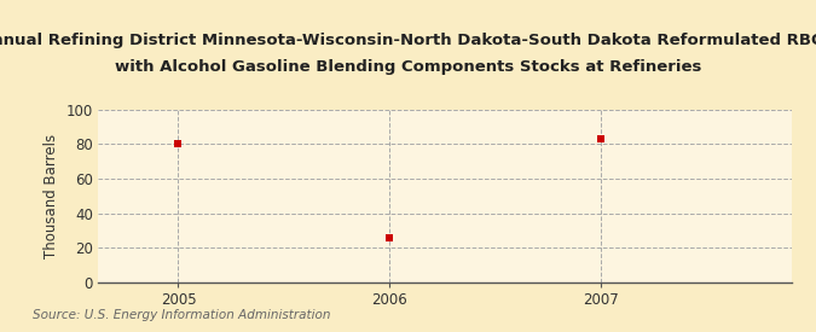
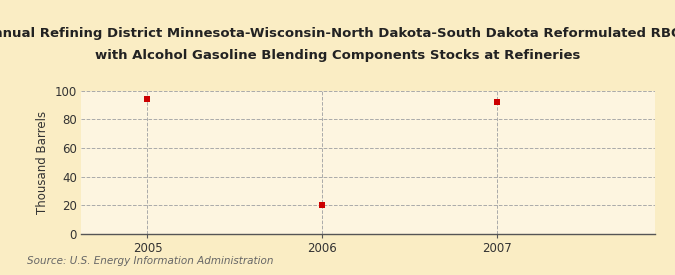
2005: 80 -> 94
2006: 26 -> 20
2007: 83 -> 92
